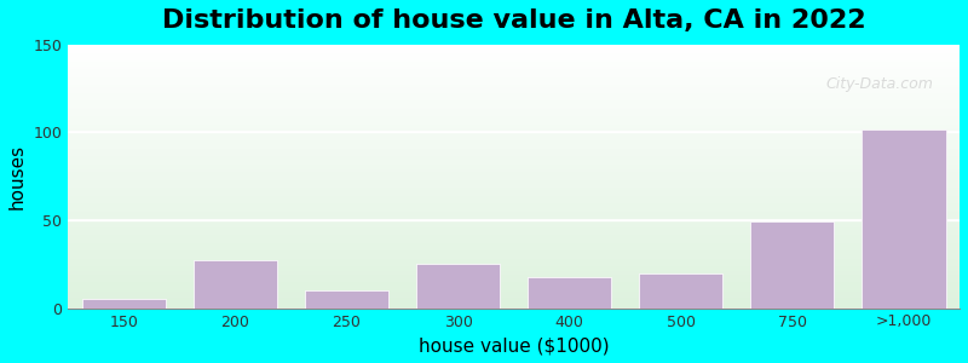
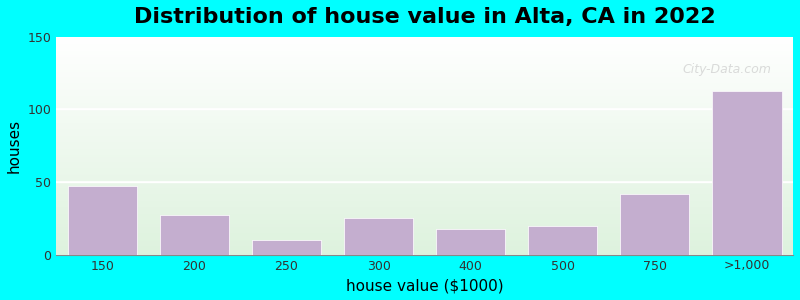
150: 5 -> 47
750: 49 -> 42
>1,000: 102 -> 113
